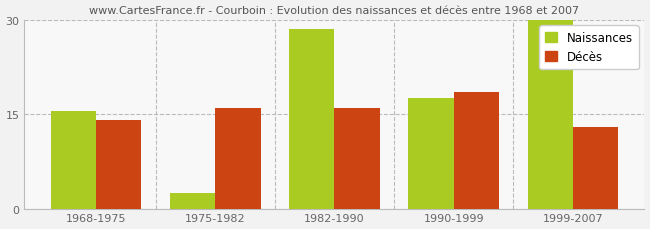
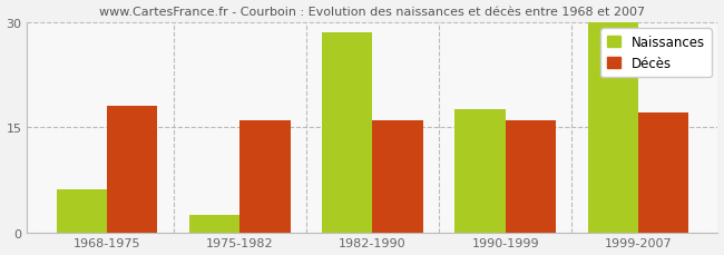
Naissances/1968-1975: 15.5 -> 6.2
Décès/1968-1975: 14.0 -> 18.0
Décès/1990-1999: 18.5 -> 16.0
Décès/1999-2007: 13.0 -> 17.0
